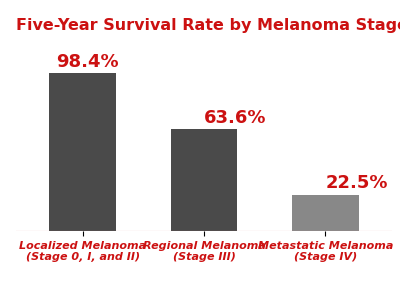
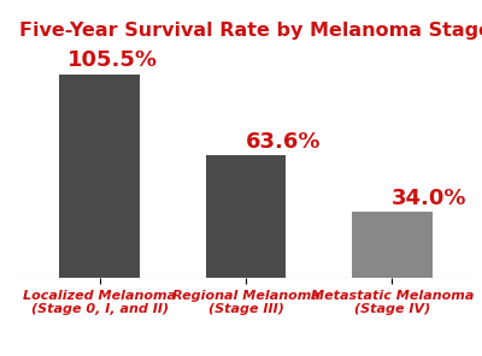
Localized Melanoma (Stage 0, I, and II): 98.4% -> 105.5%
Metastatic Melanoma (Stage IV): 22.5% -> 34.0%
